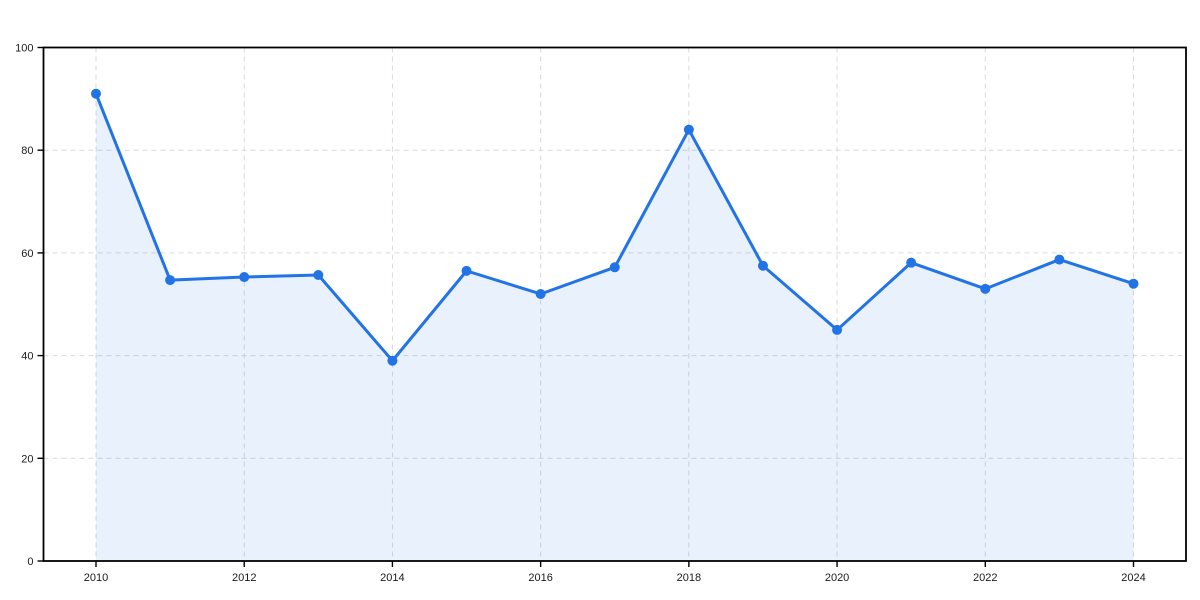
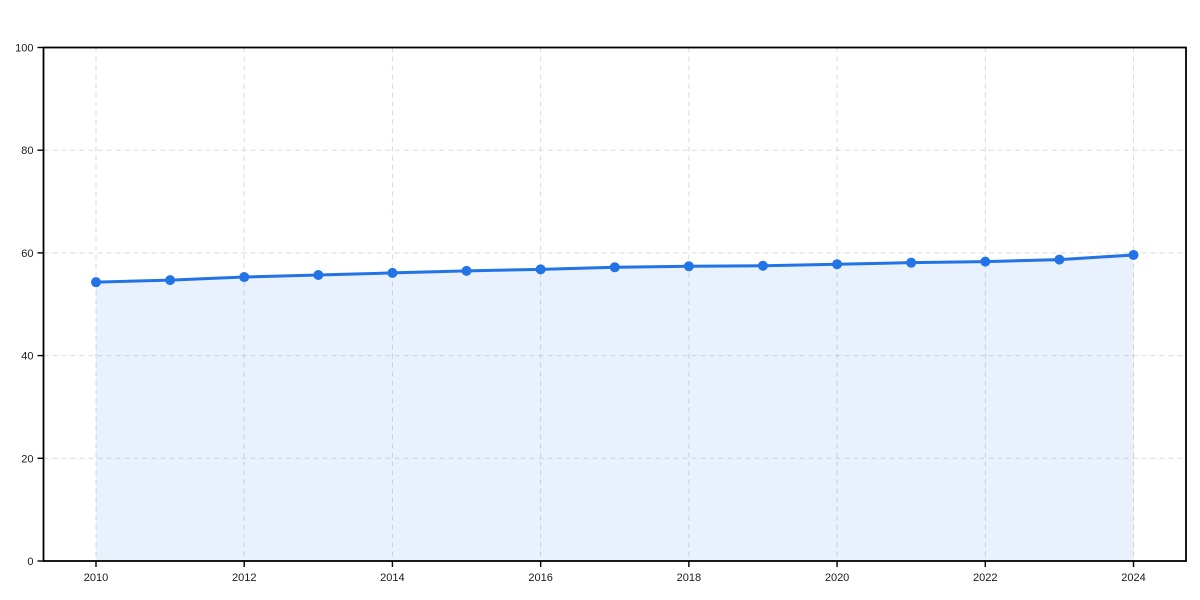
2010: 91 -> 54
2014: 39 -> 56
2016: 52 -> 57
2018: 84 -> 57
2020: 45 -> 58
2022: 53 -> 58
2024: 54 -> 60
